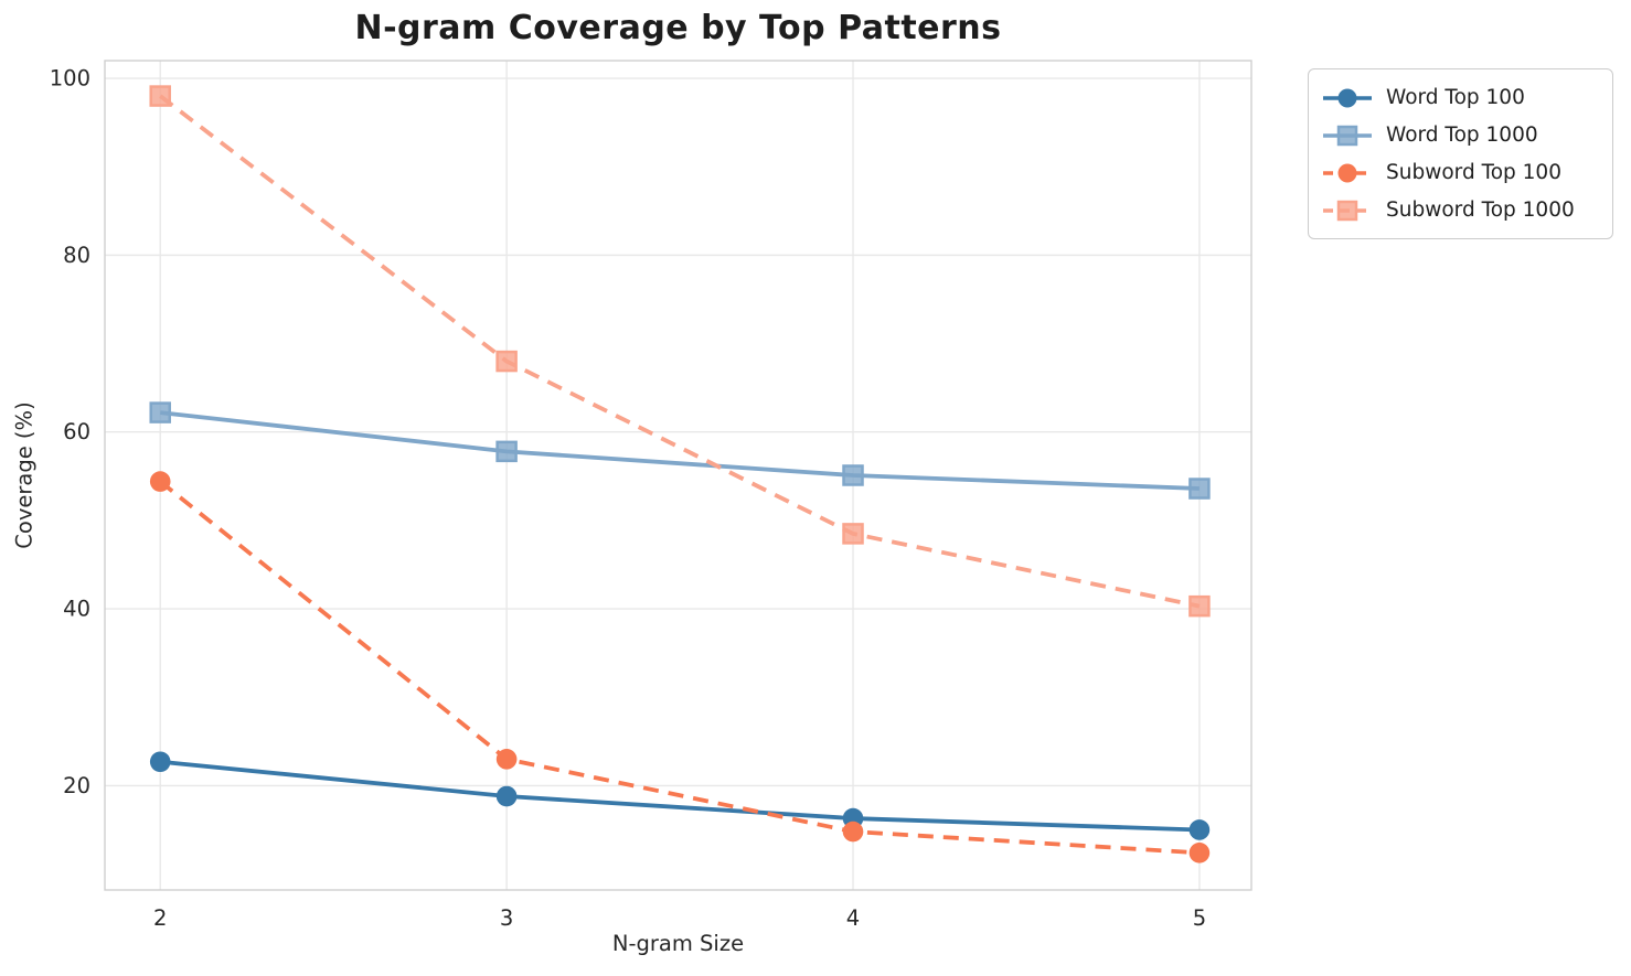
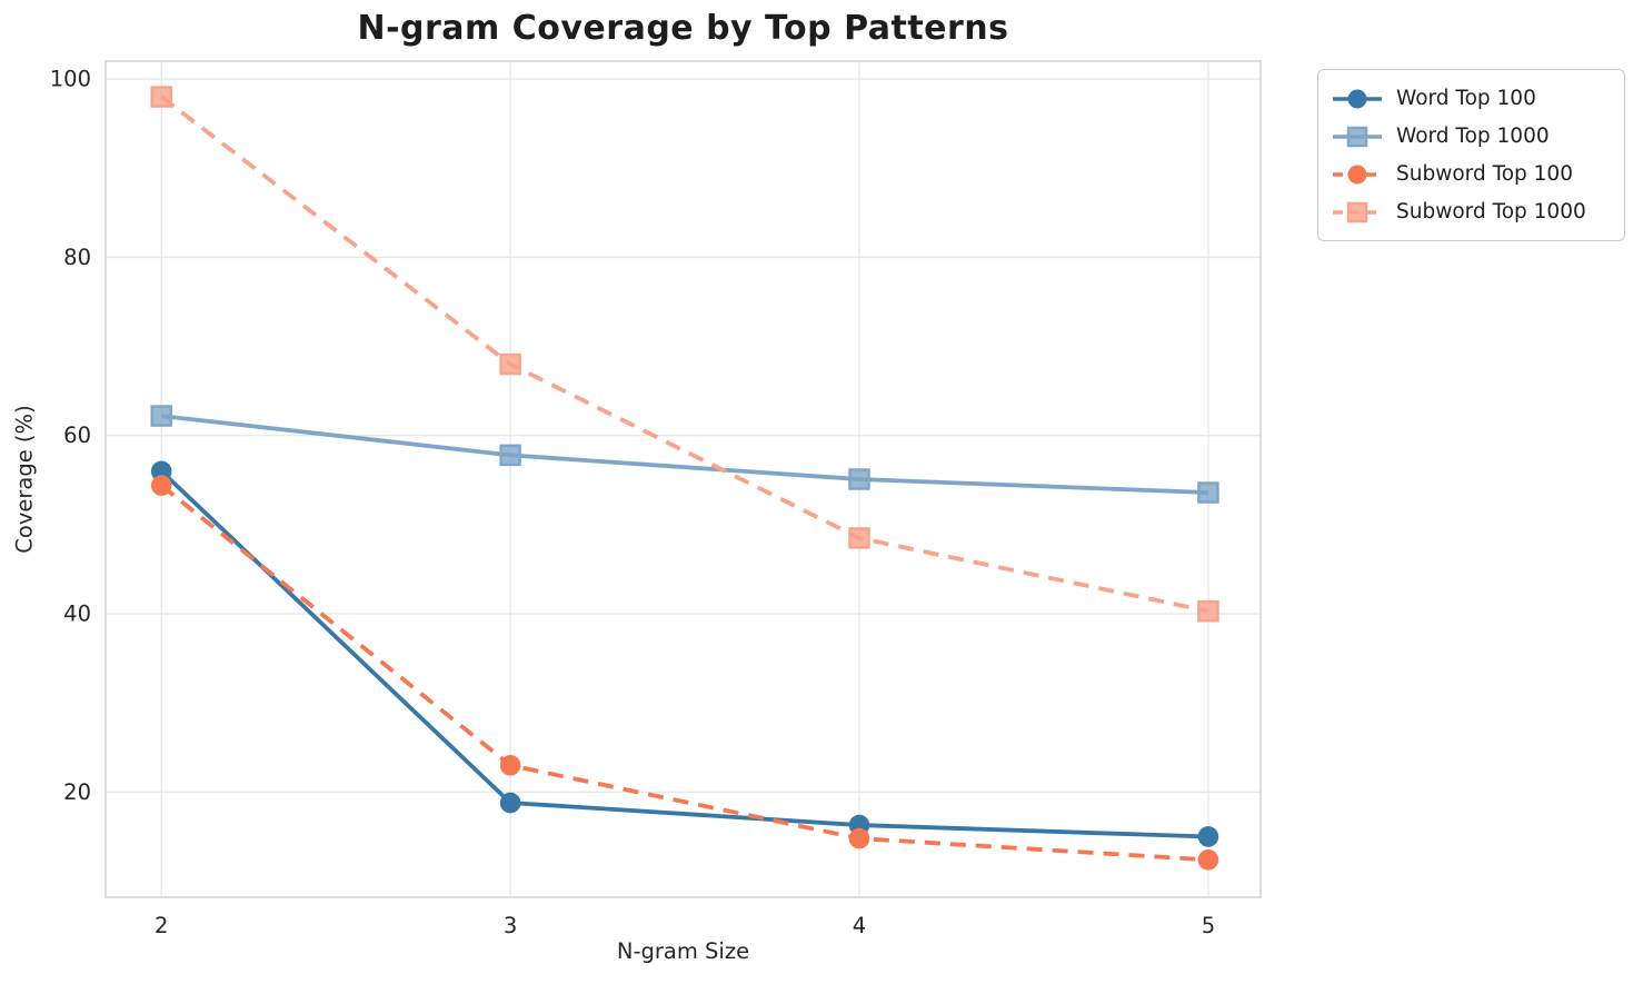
Word Top 100/2: 23 -> 56
